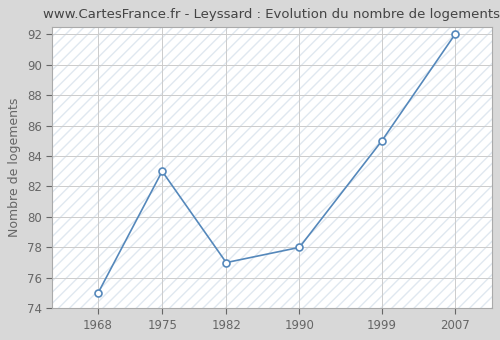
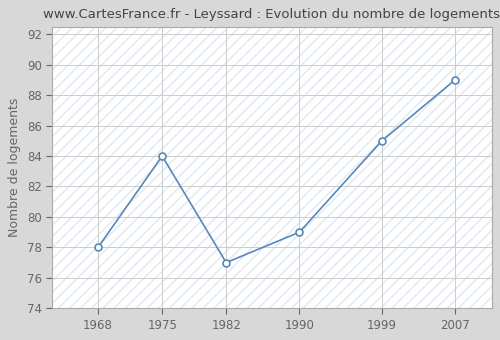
1968: 75 -> 78
1975: 83 -> 84
1990: 78 -> 79
2007: 92 -> 89
